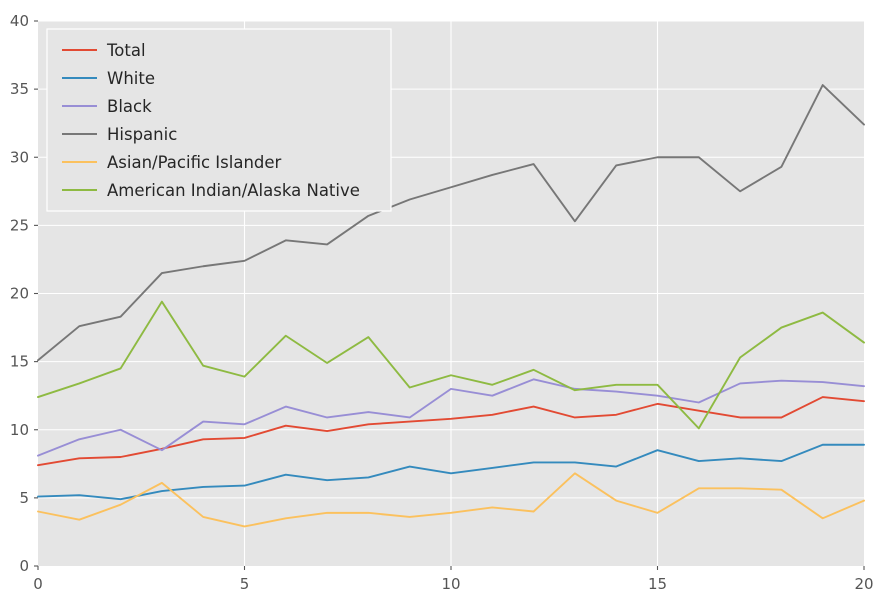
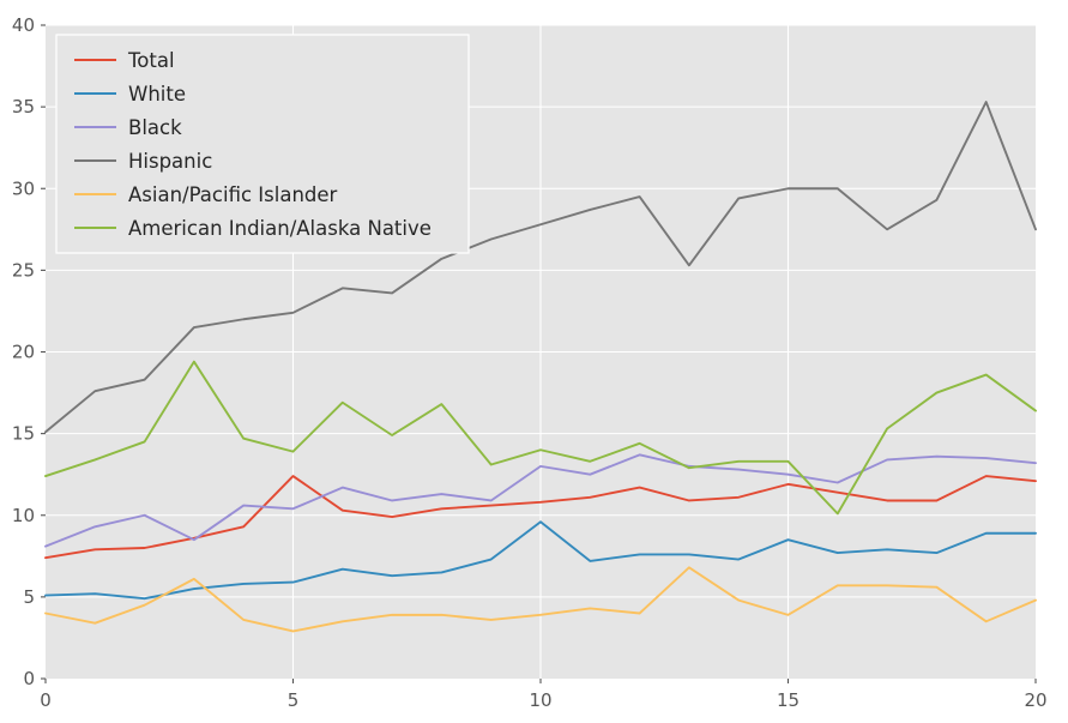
Total/5: 9.4 -> 12.4
White/10: 6.8 -> 9.6
Hispanic/20: 32.4 -> 27.5
